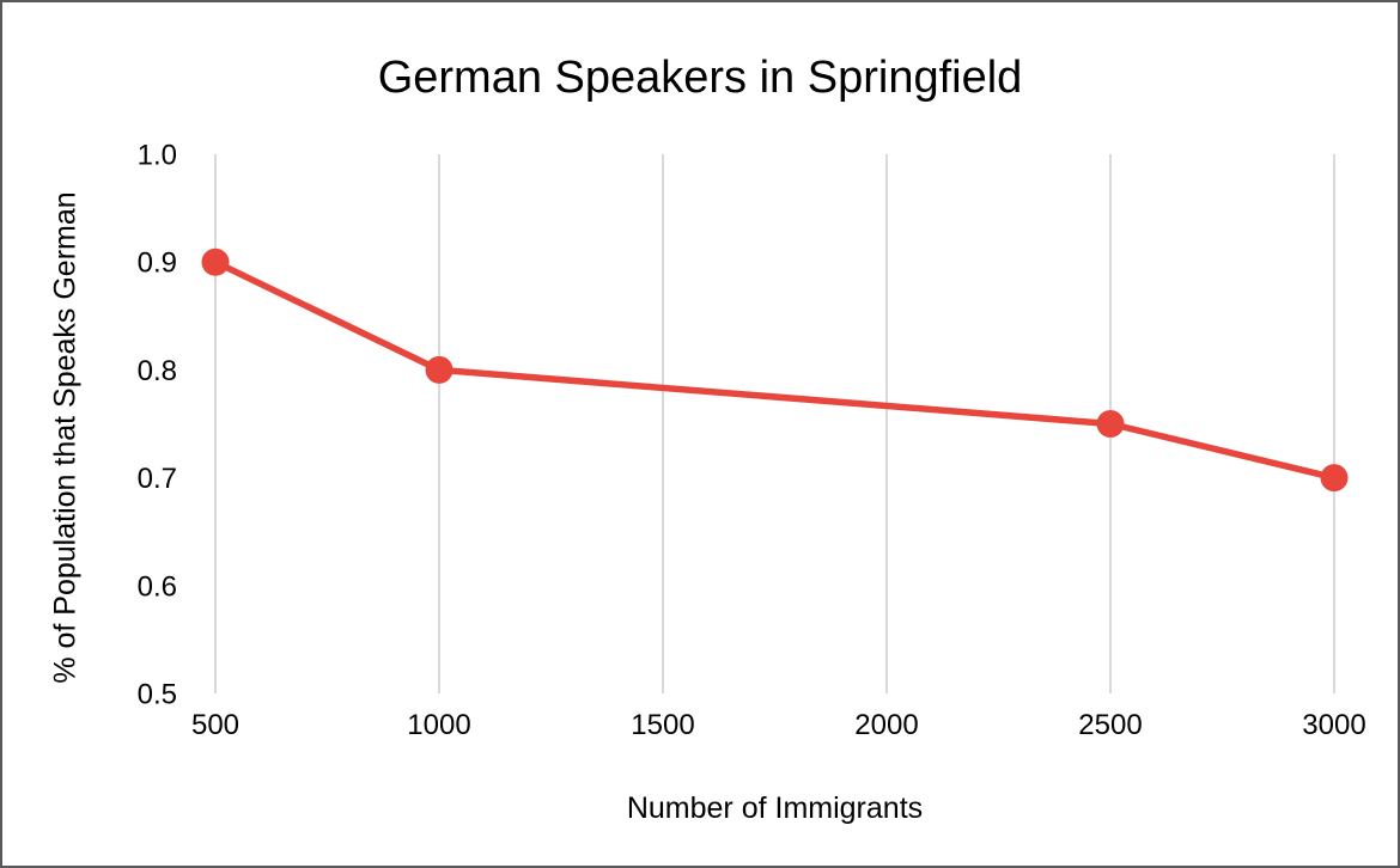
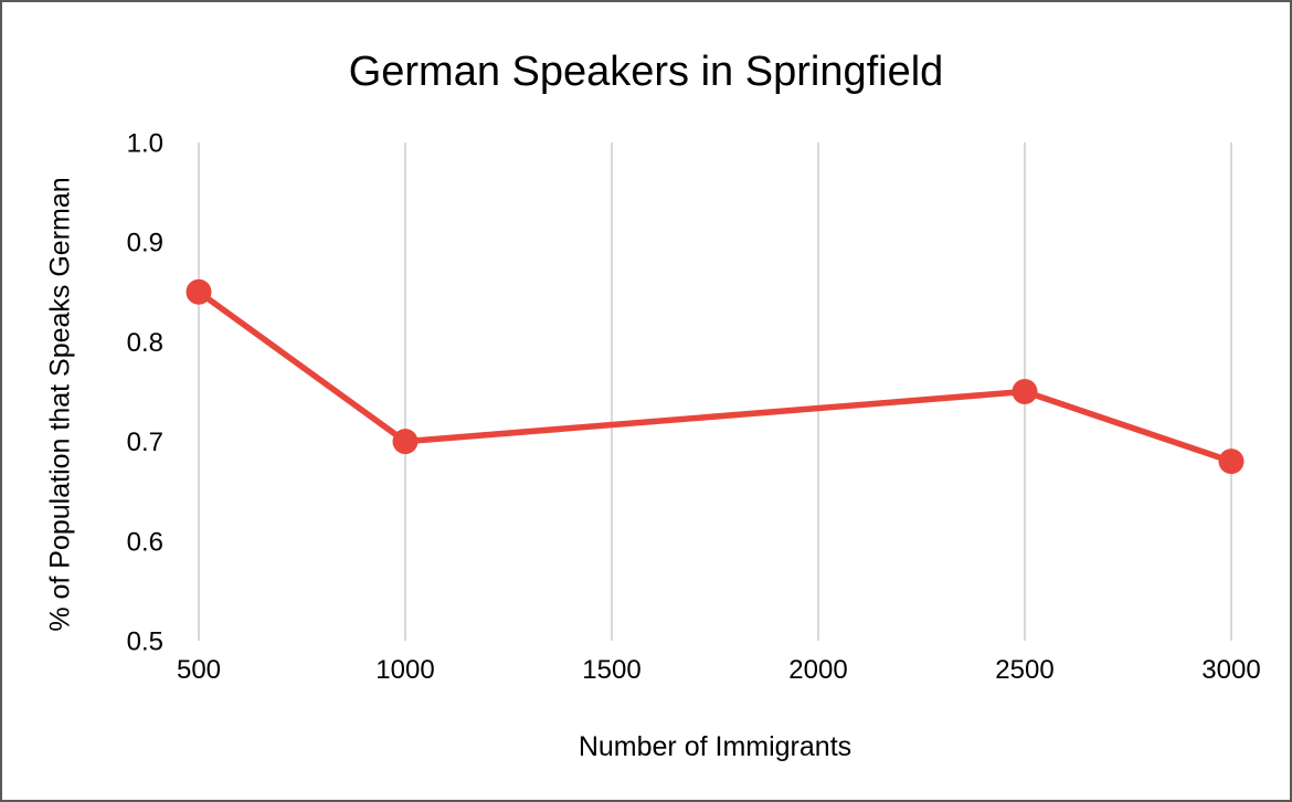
500: 0.90 -> 0.85
1000: 0.80 -> 0.70
3000: 0.70 -> 0.68
